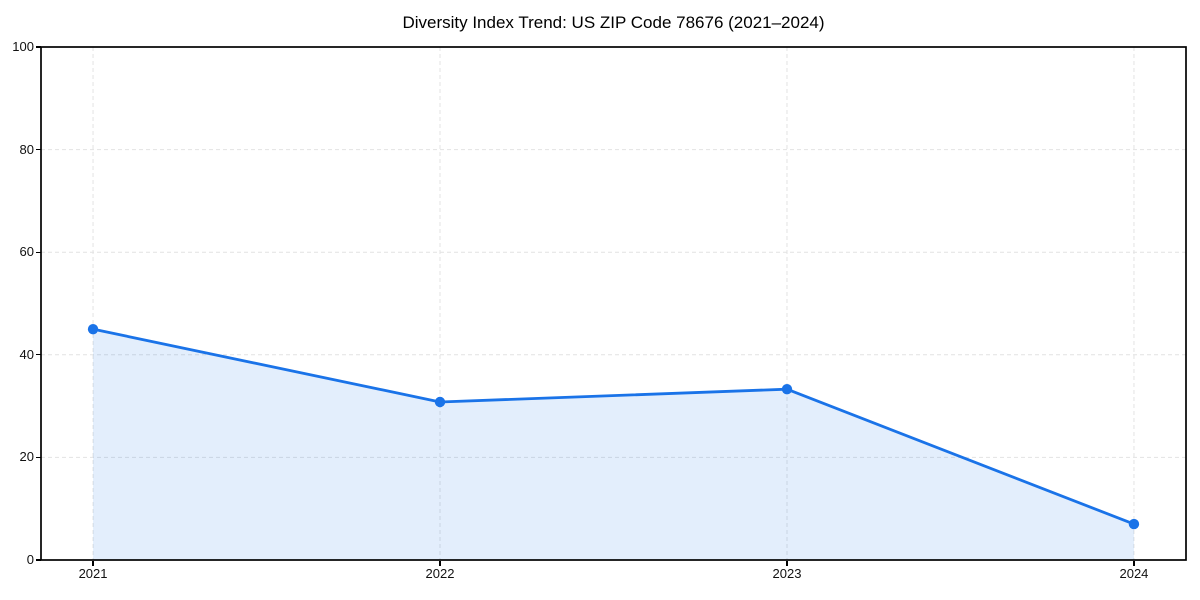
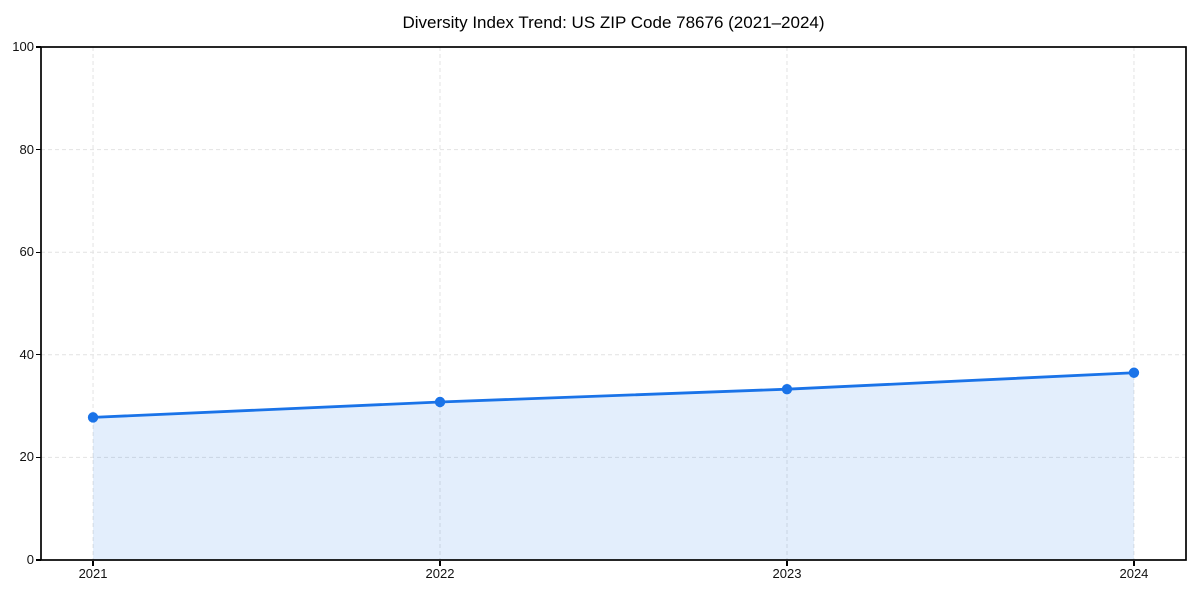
2021: 45 -> 28
2024: 7 -> 36
